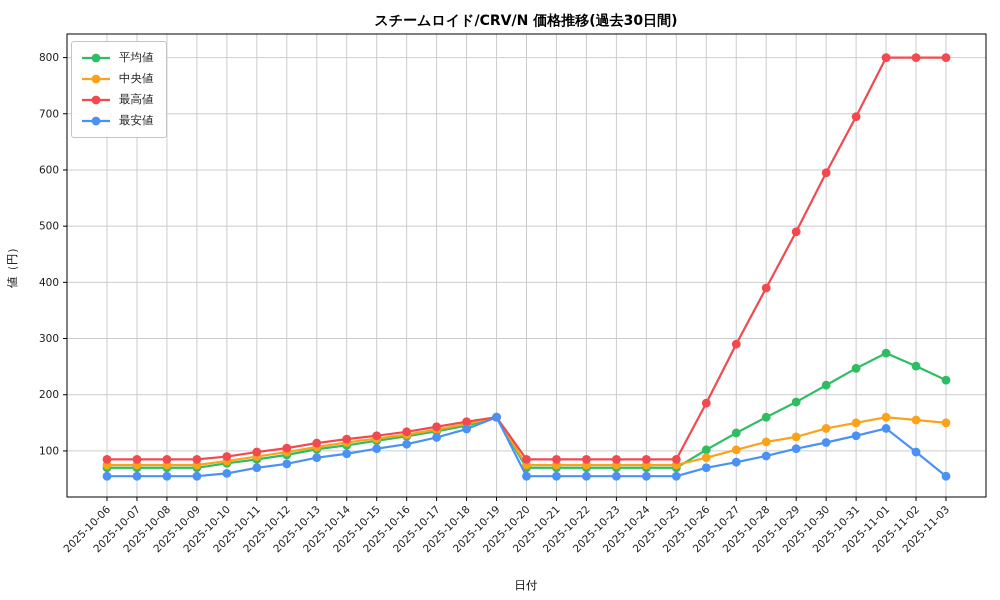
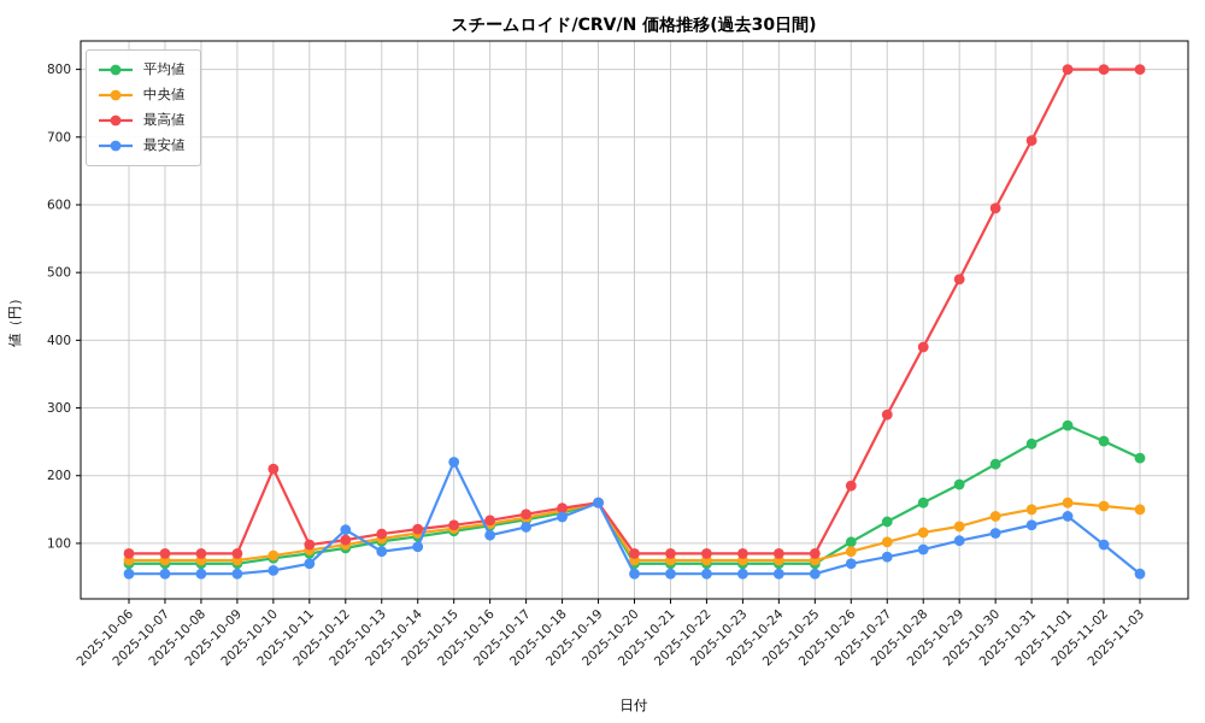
最高値/2025-10-10: 90 -> 210
最安値/2025-10-12: 80 -> 120
最安値/2025-10-15: 100 -> 220
